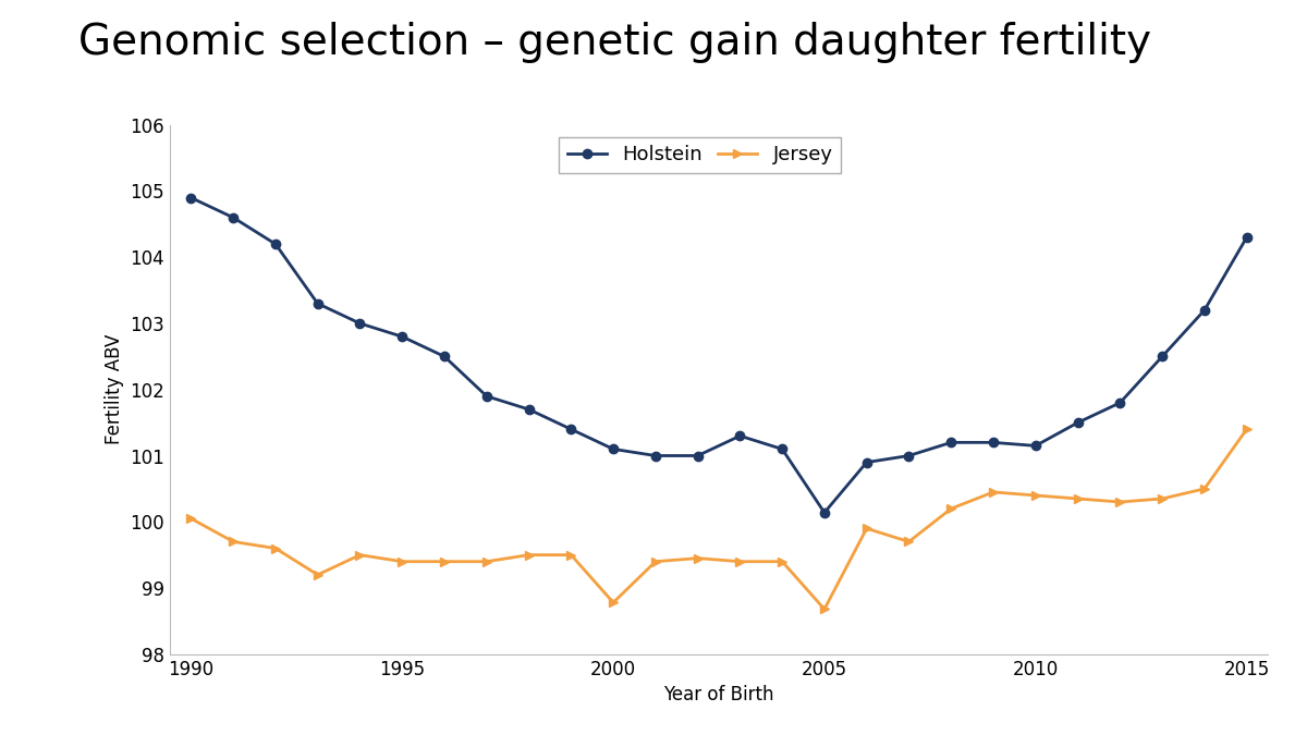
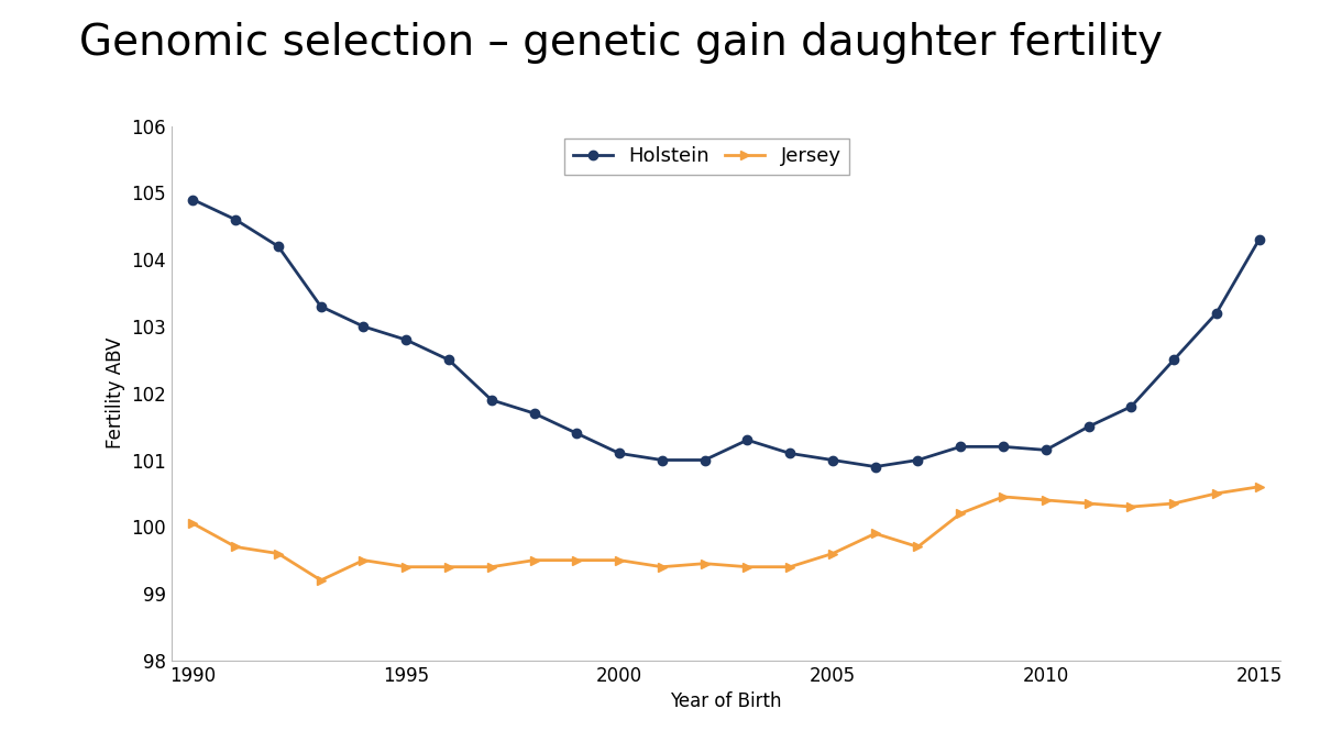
Jersey/2000: 98.78 -> 99.50
Holstein/2005: 100.14 -> 101.00
Jersey/2005: 98.68 -> 99.60
Jersey/2015: 101.40 -> 100.60
